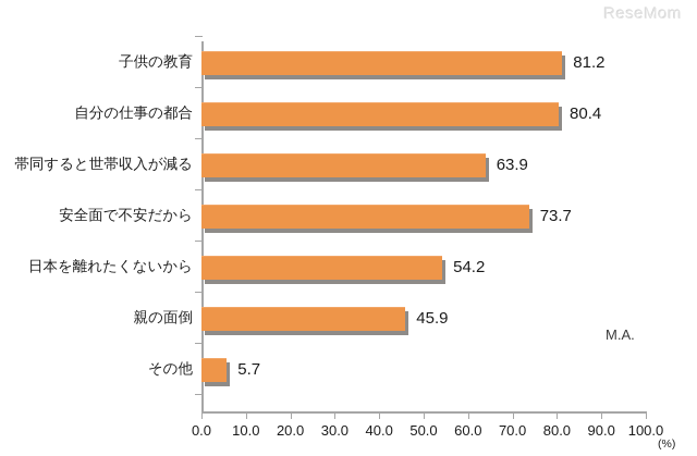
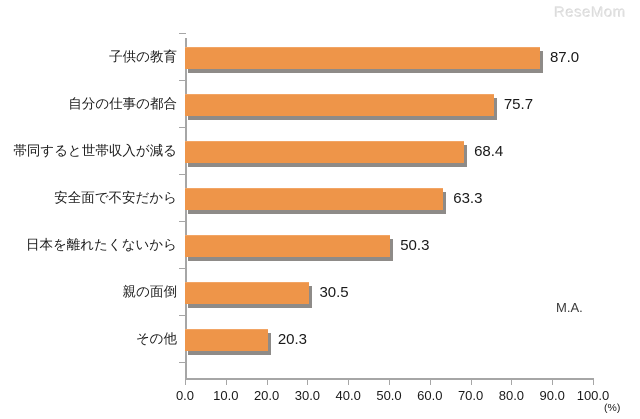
子供の教育: 81.2 -> 87.0
自分の仕事の都合: 80.4 -> 75.7
帯同すると世帯収入が減る: 63.9 -> 68.4
安全面で不安だから: 73.7 -> 63.3
日本を離れたくないから: 54.2 -> 50.3
親の面倒: 45.9 -> 30.5
その他: 5.7 -> 20.3
